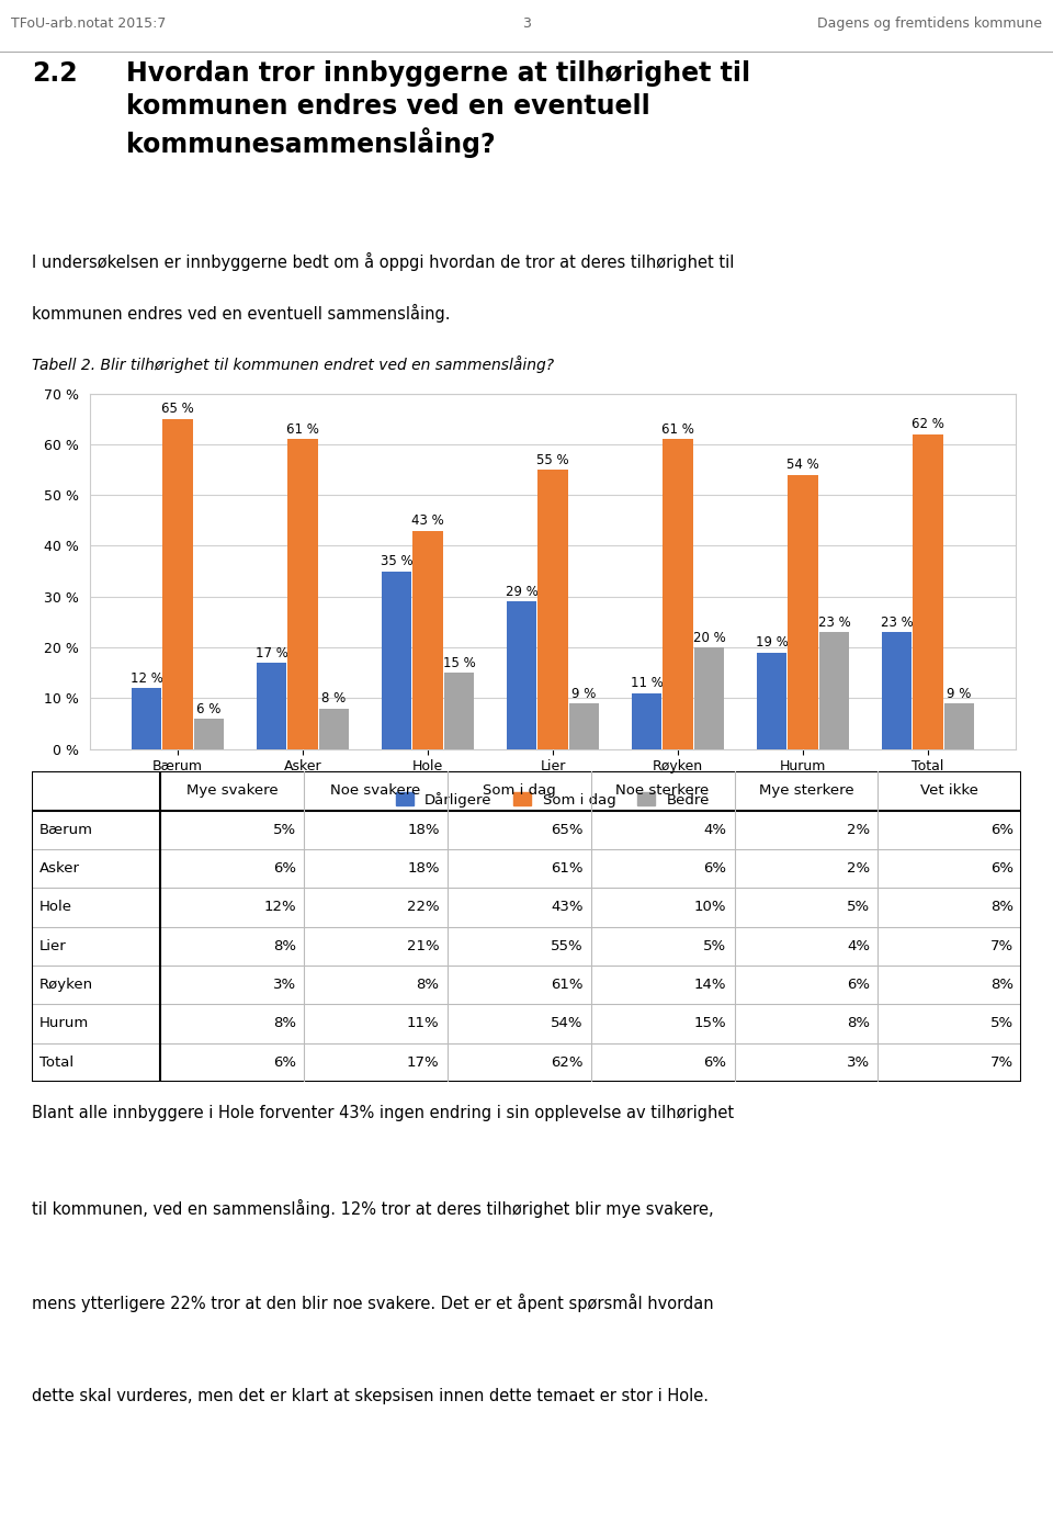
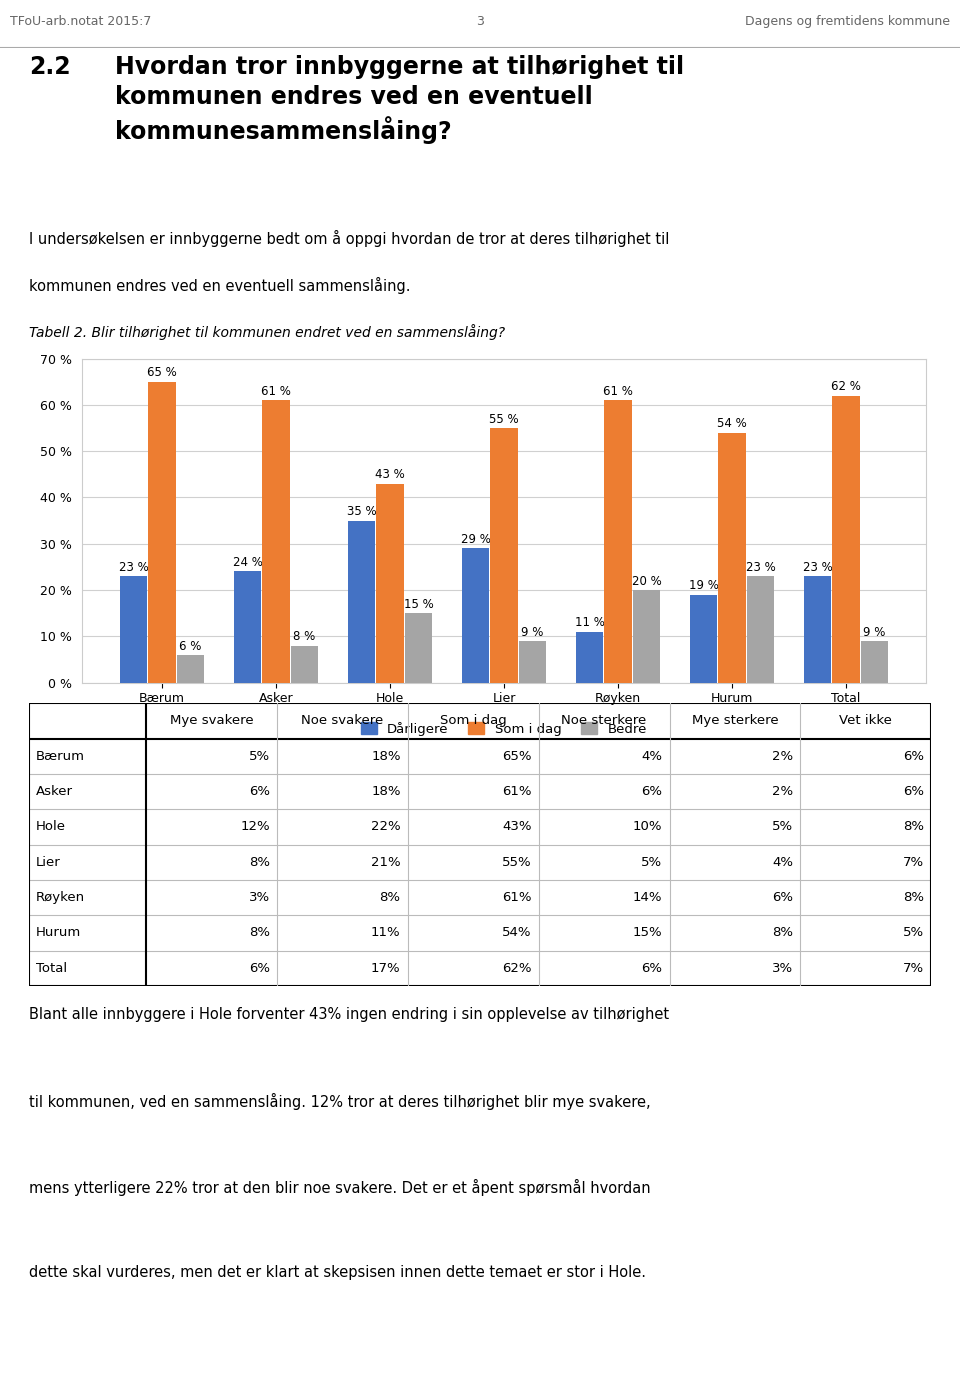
Dårligere/Bærum: 12 -> 23
Dårligere/Asker: 17 -> 24
